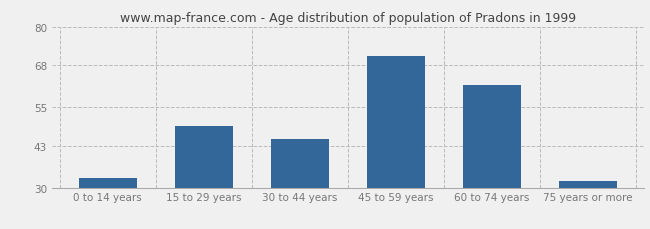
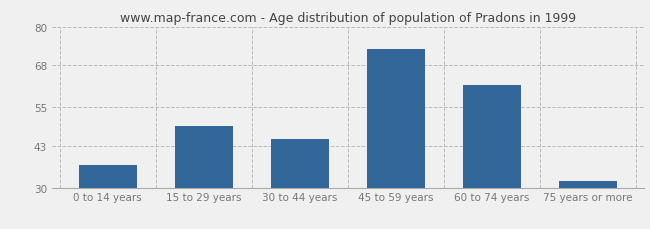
0 to 14 years: 33 -> 37
45 to 59 years: 71 -> 73
